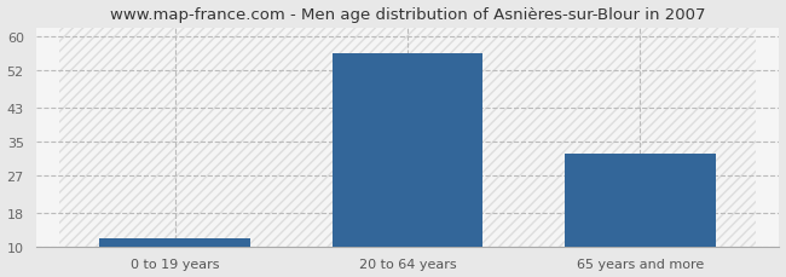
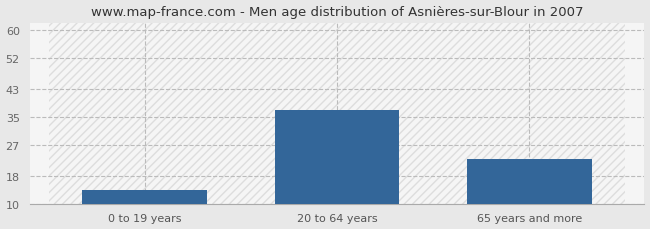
0 to 19 years: 12 -> 14
20 to 64 years: 56 -> 37
65 years and more: 32 -> 23
